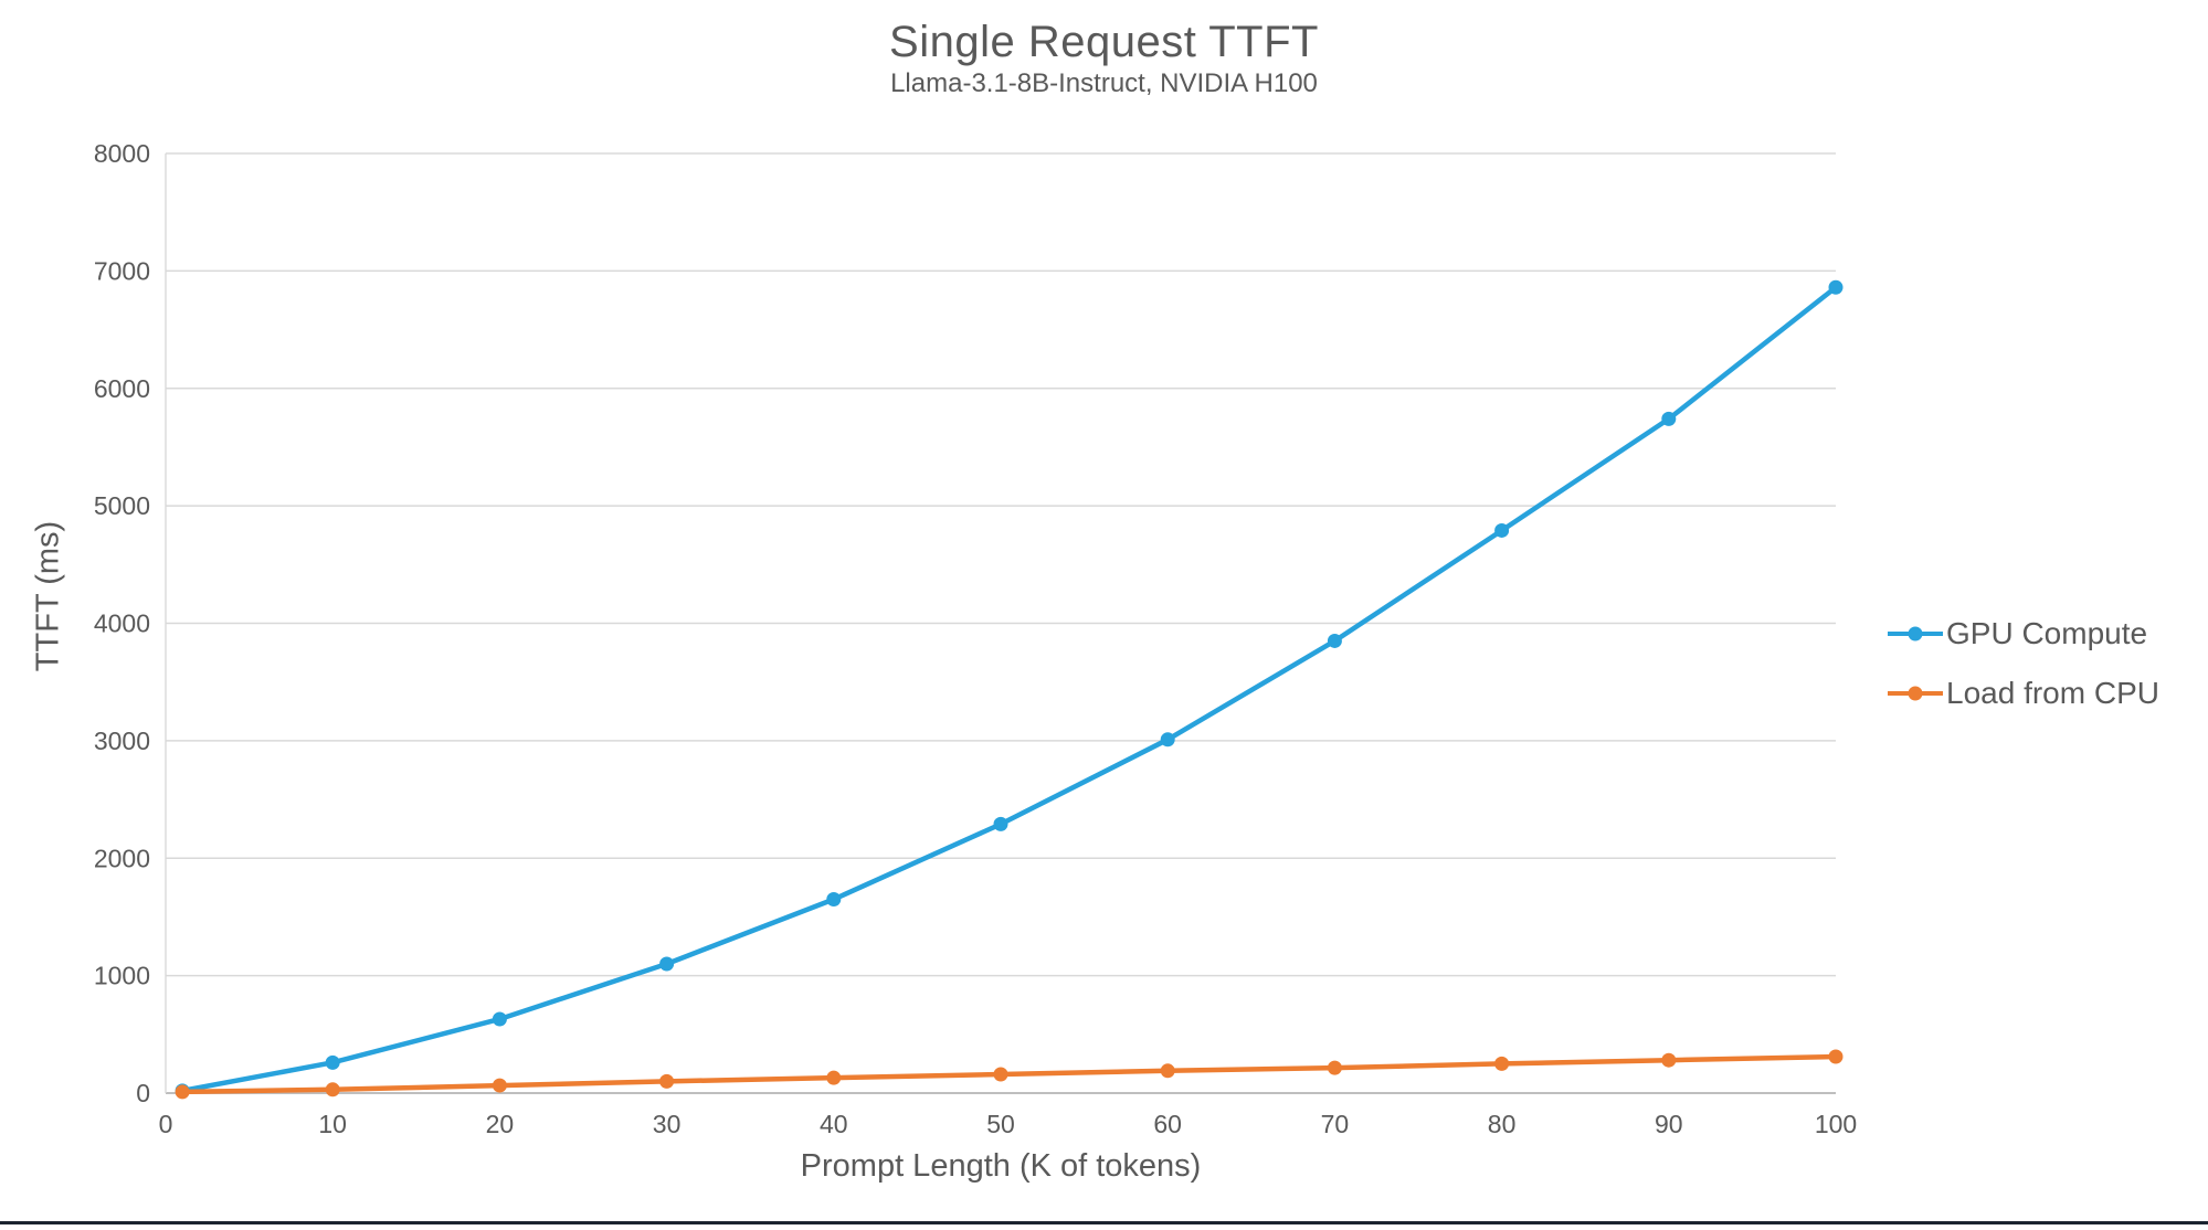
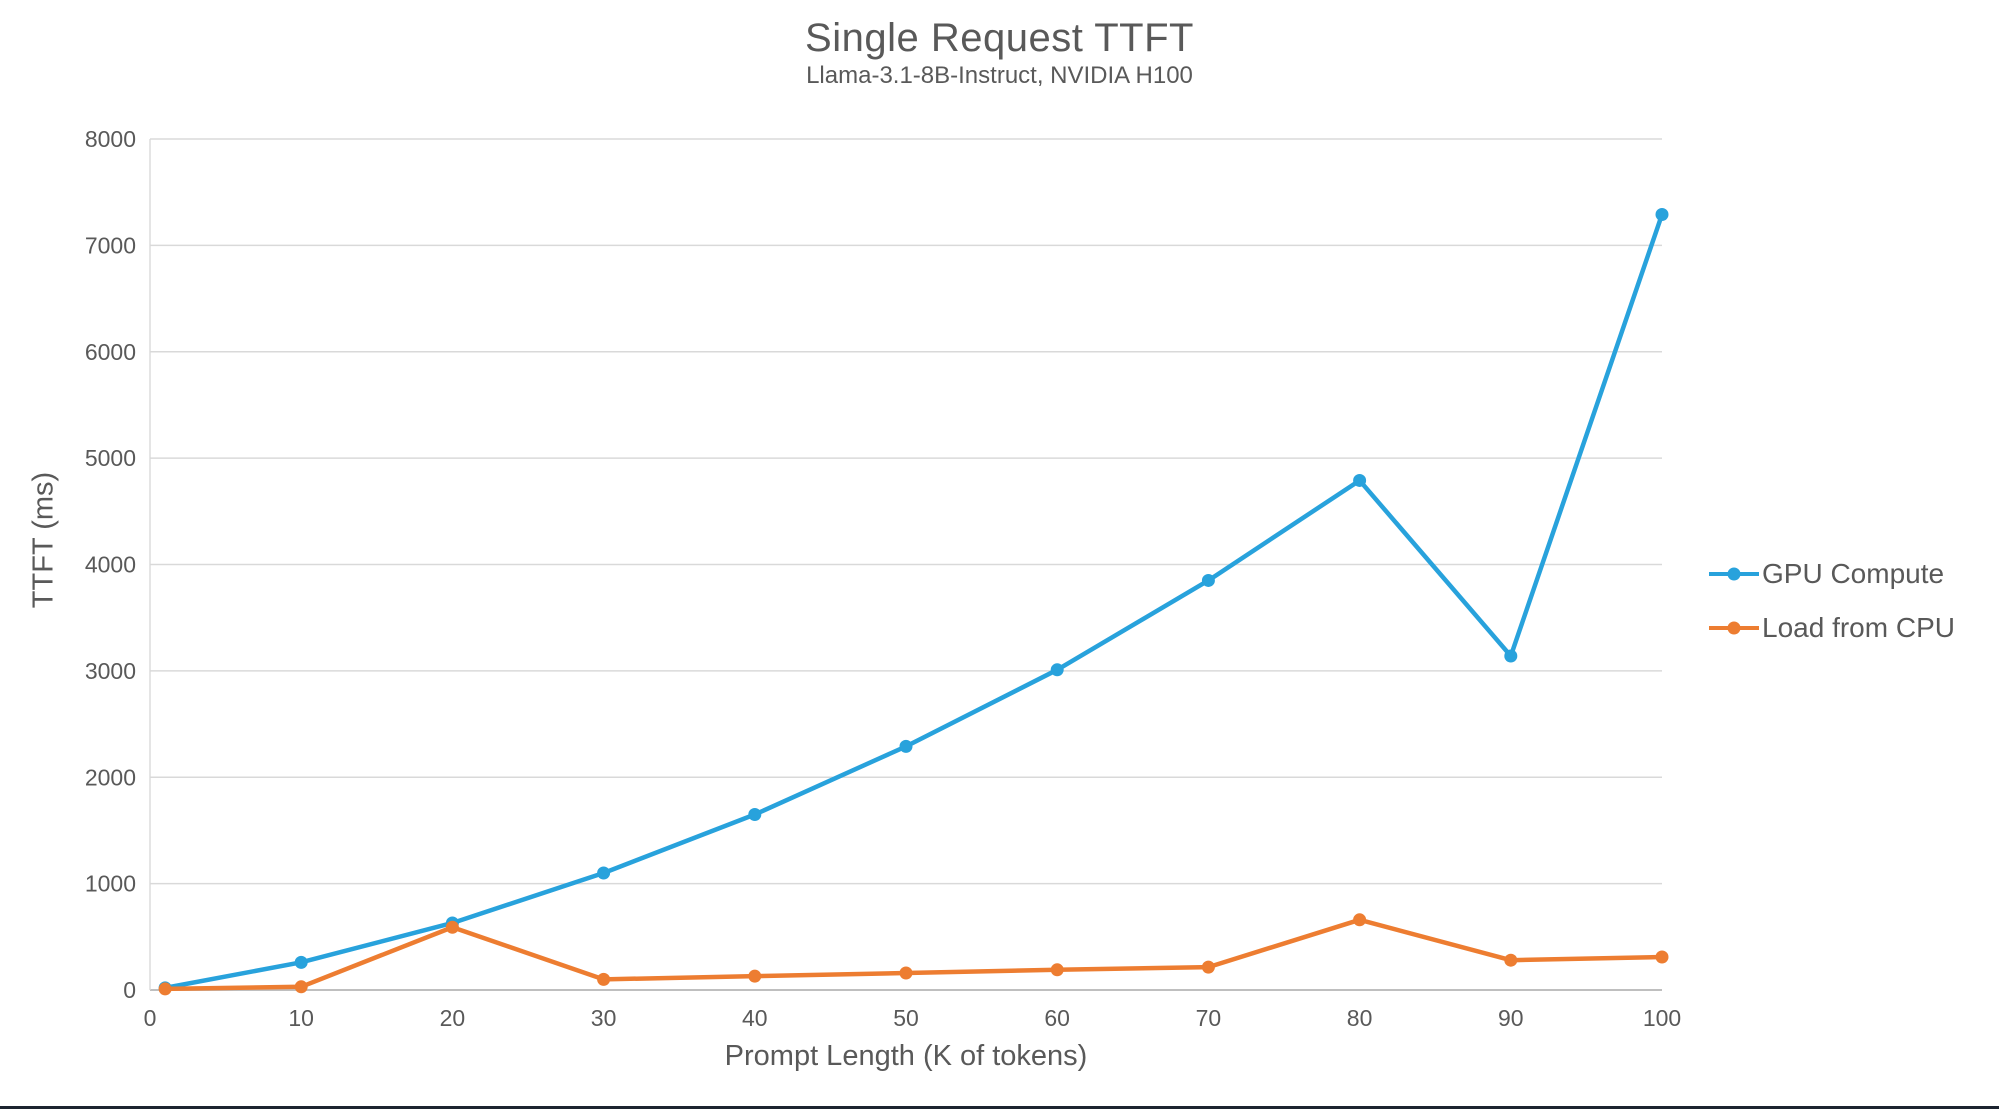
Load from CPU/20: 60 -> 590
Load from CPU/80: 250 -> 660
GPU Compute/90: 5740 -> 3140
GPU Compute/100: 6860 -> 7290
